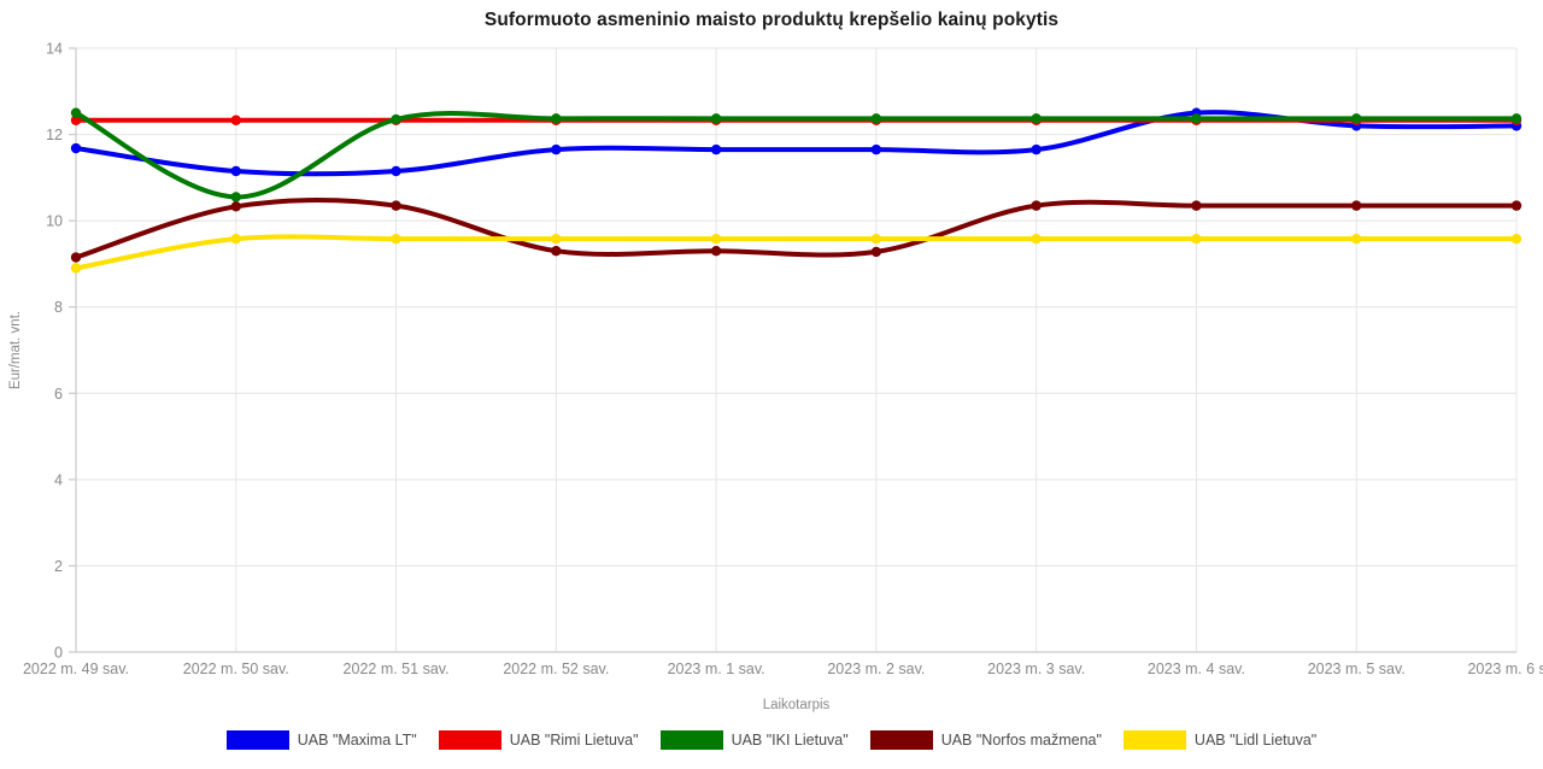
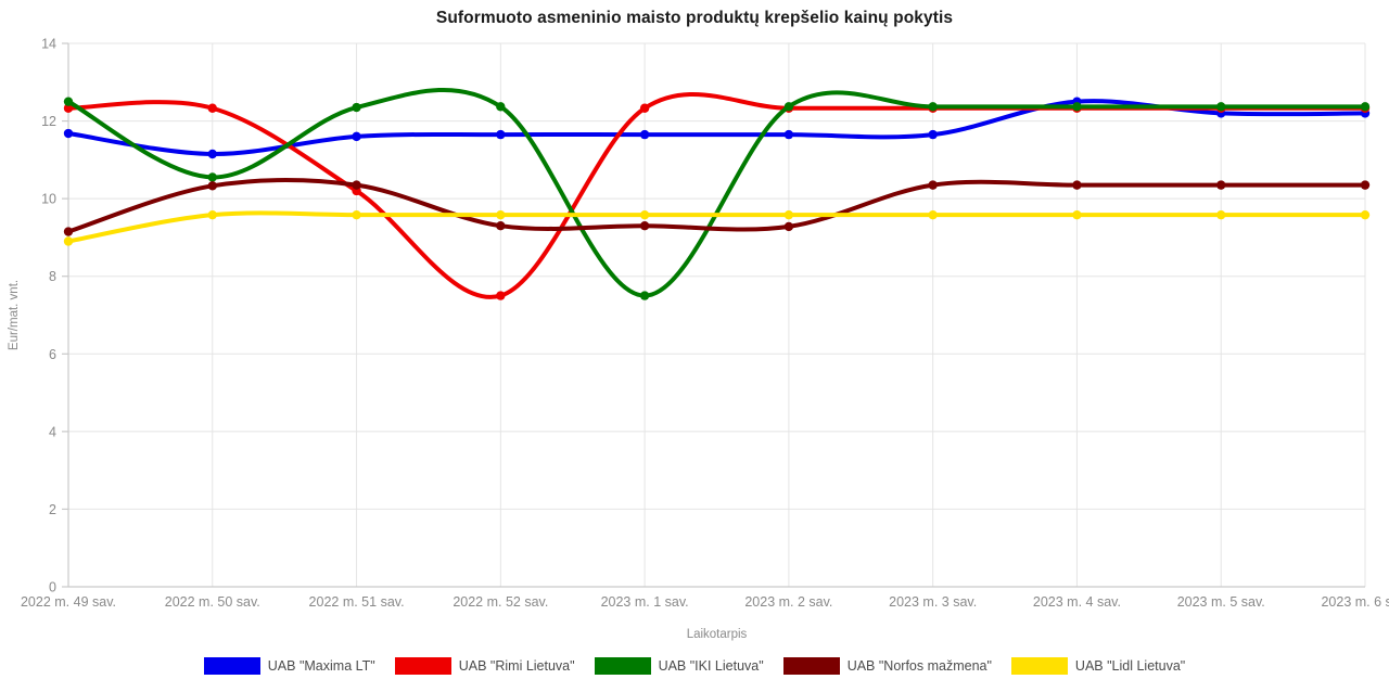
UAB "Maxima LT"/2022 m. 51 sav.: 11.2 -> 11.6
UAB "Rimi Lietuva"/2022 m. 51 sav.: 12.3 -> 10.2
UAB "Rimi Lietuva"/2022 m. 52 sav.: 12.3 -> 7.5
UAB "IKI Lietuva"/2023 m. 1 sav.: 12.4 -> 7.5
